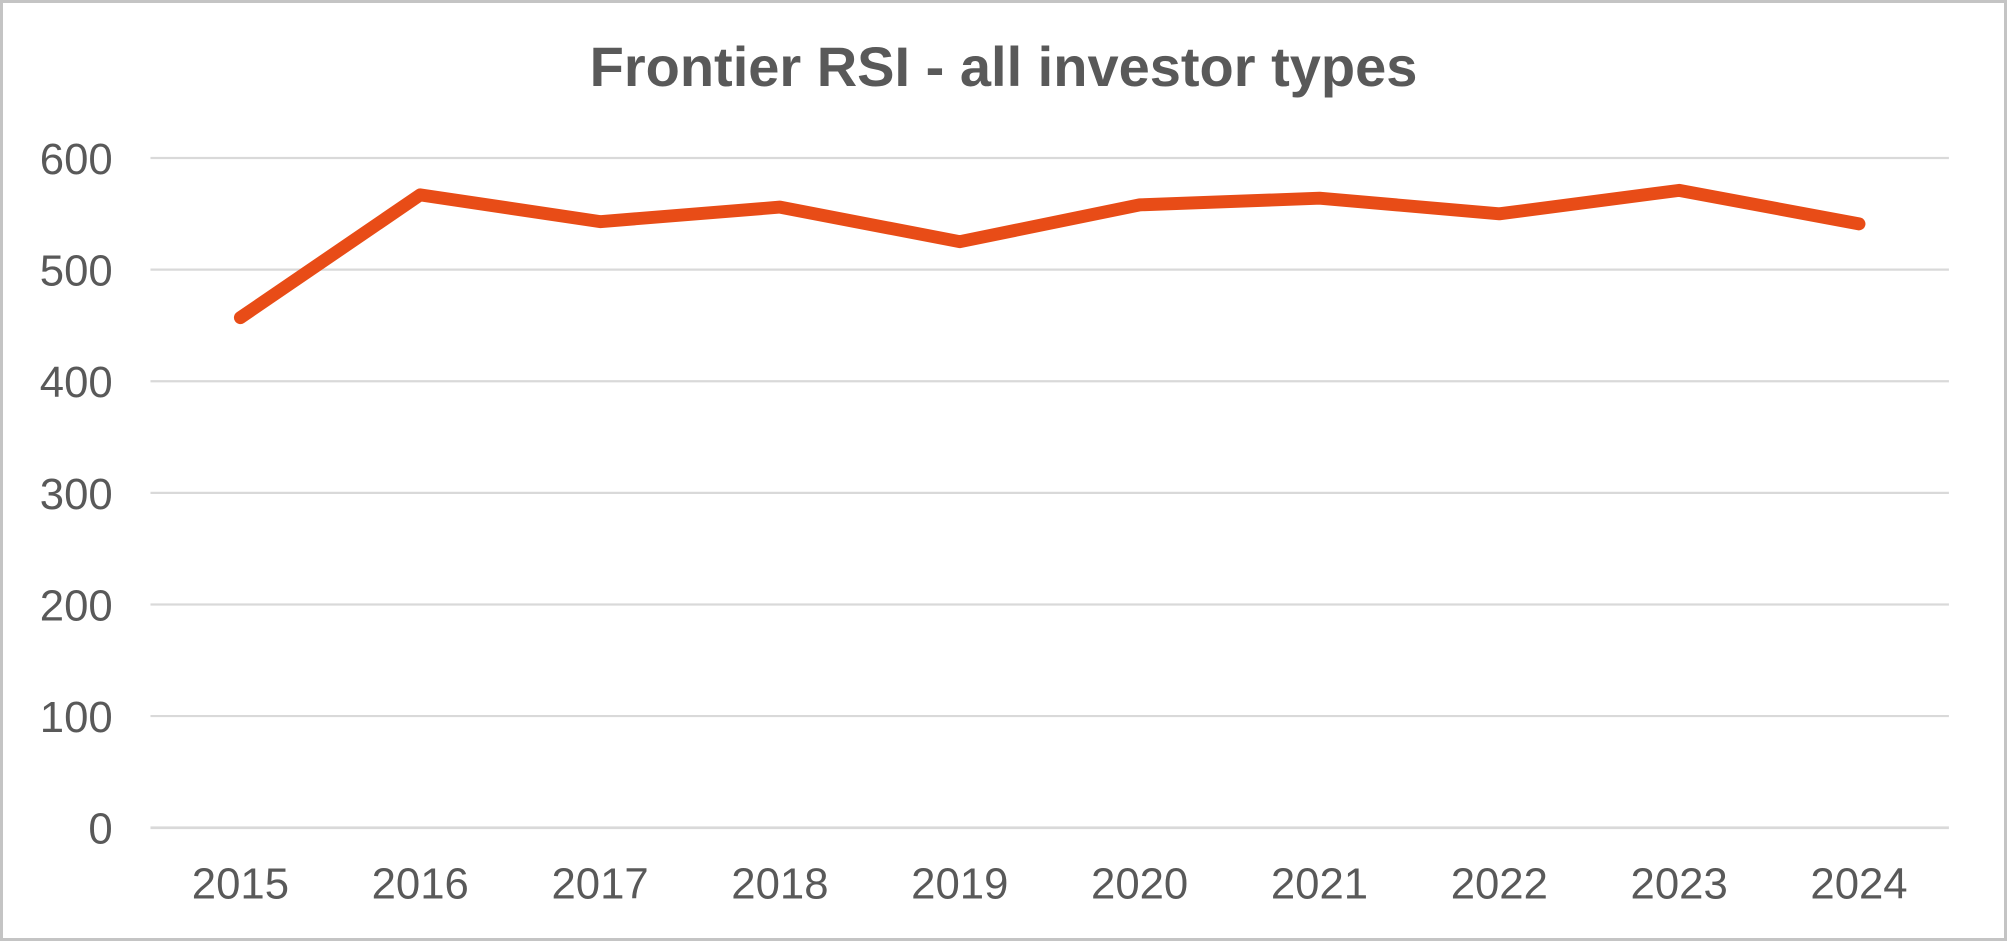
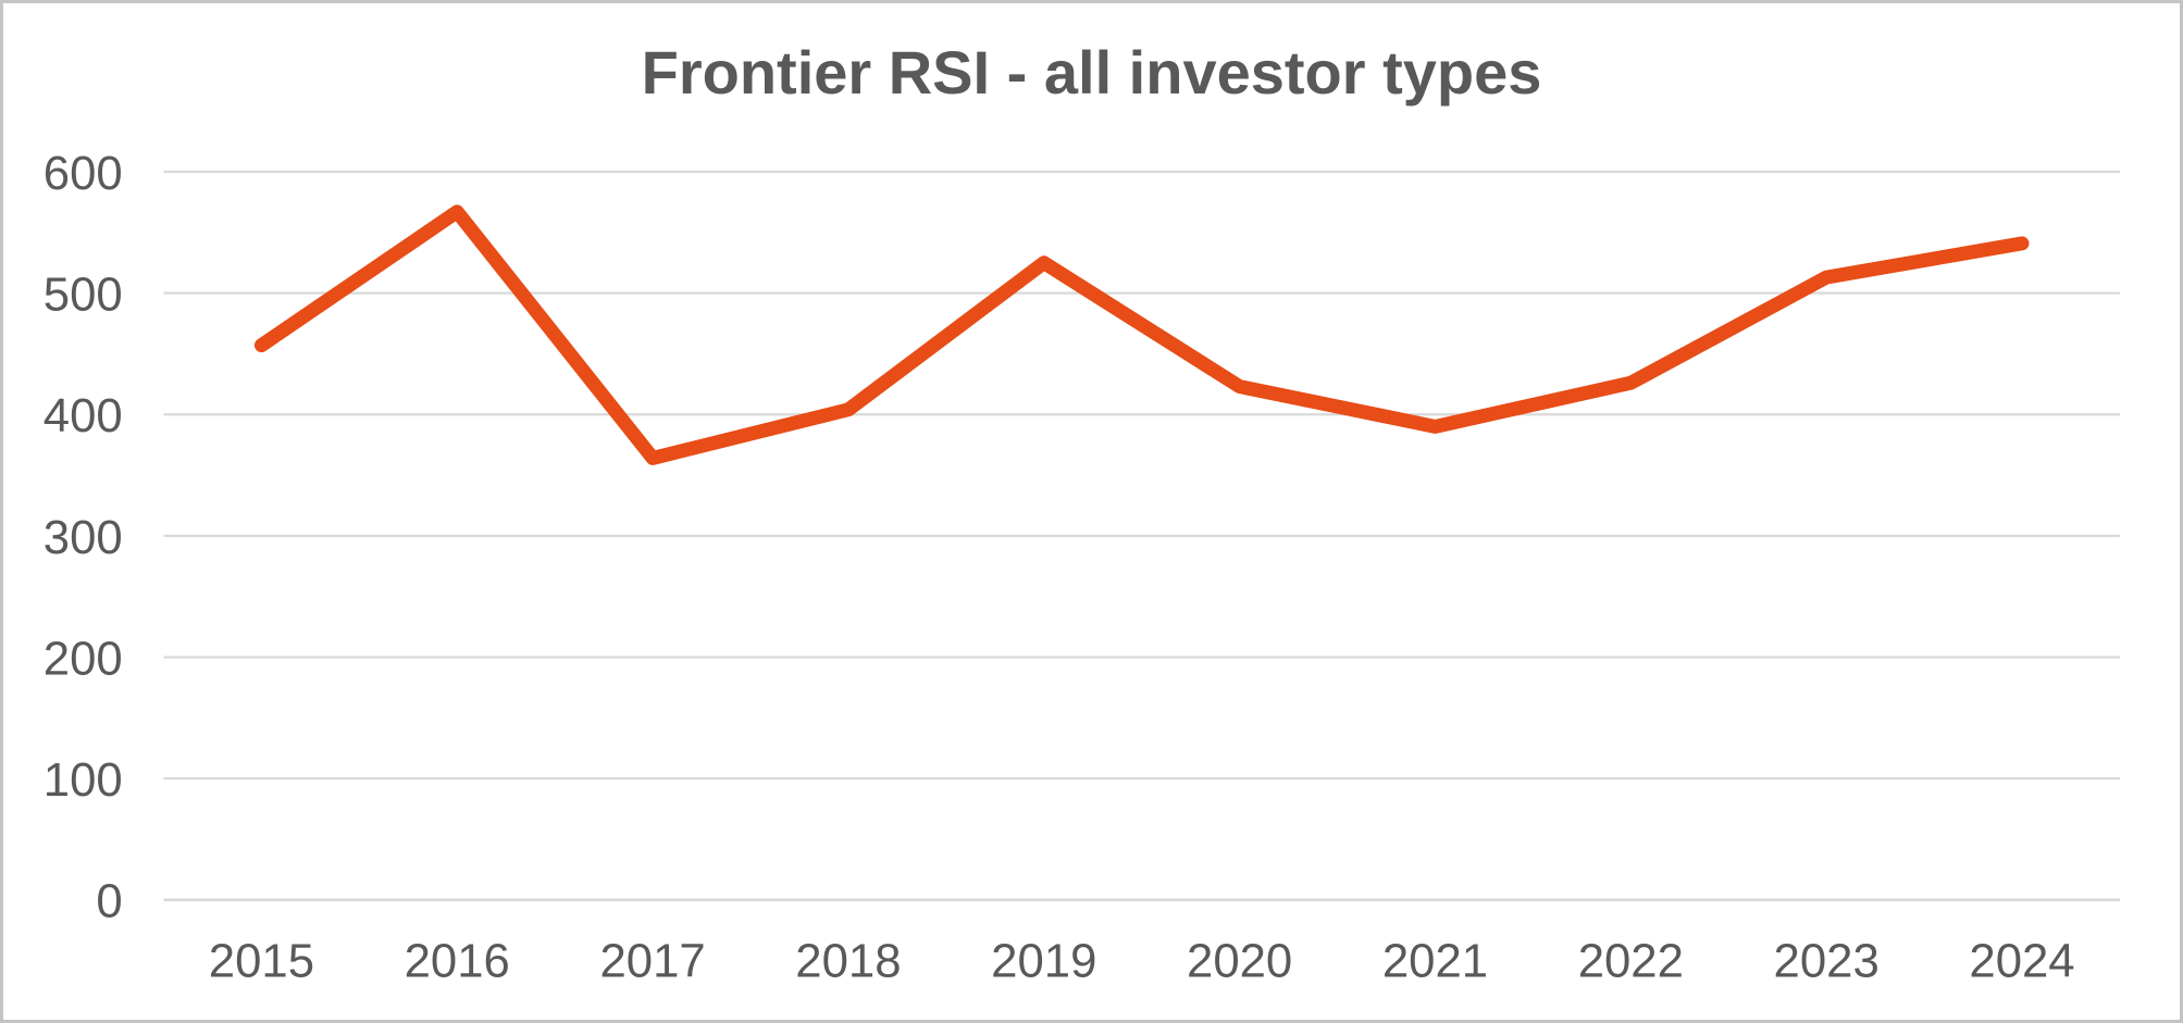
2017: 543 -> 364
2018: 556 -> 404
2020: 558 -> 423
2021: 564 -> 390
2022: 550 -> 426
2023: 571 -> 513
